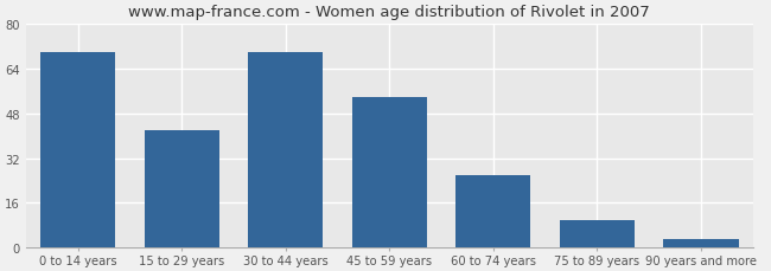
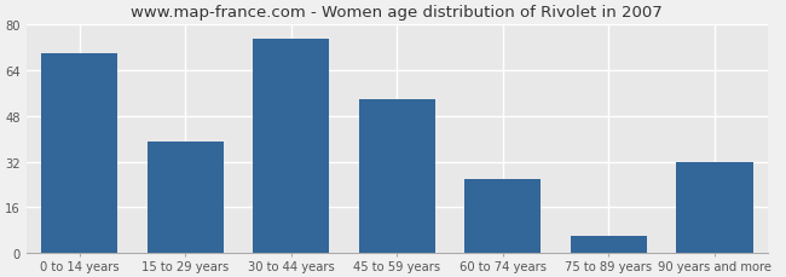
15 to 29 years: 42 -> 39
30 to 44 years: 70 -> 75
75 to 89 years: 10 -> 6
90 years and more: 3 -> 32
